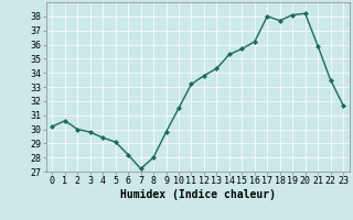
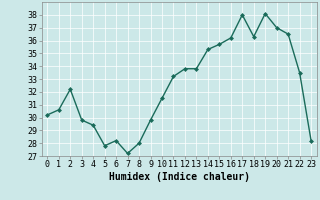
2: 30.0 -> 32.2
5: 29.1 -> 27.8
13: 34.3 -> 33.8
18: 37.7 -> 36.3
20: 38.2 -> 37.0
21: 35.9 -> 36.5
23: 31.7 -> 28.2
